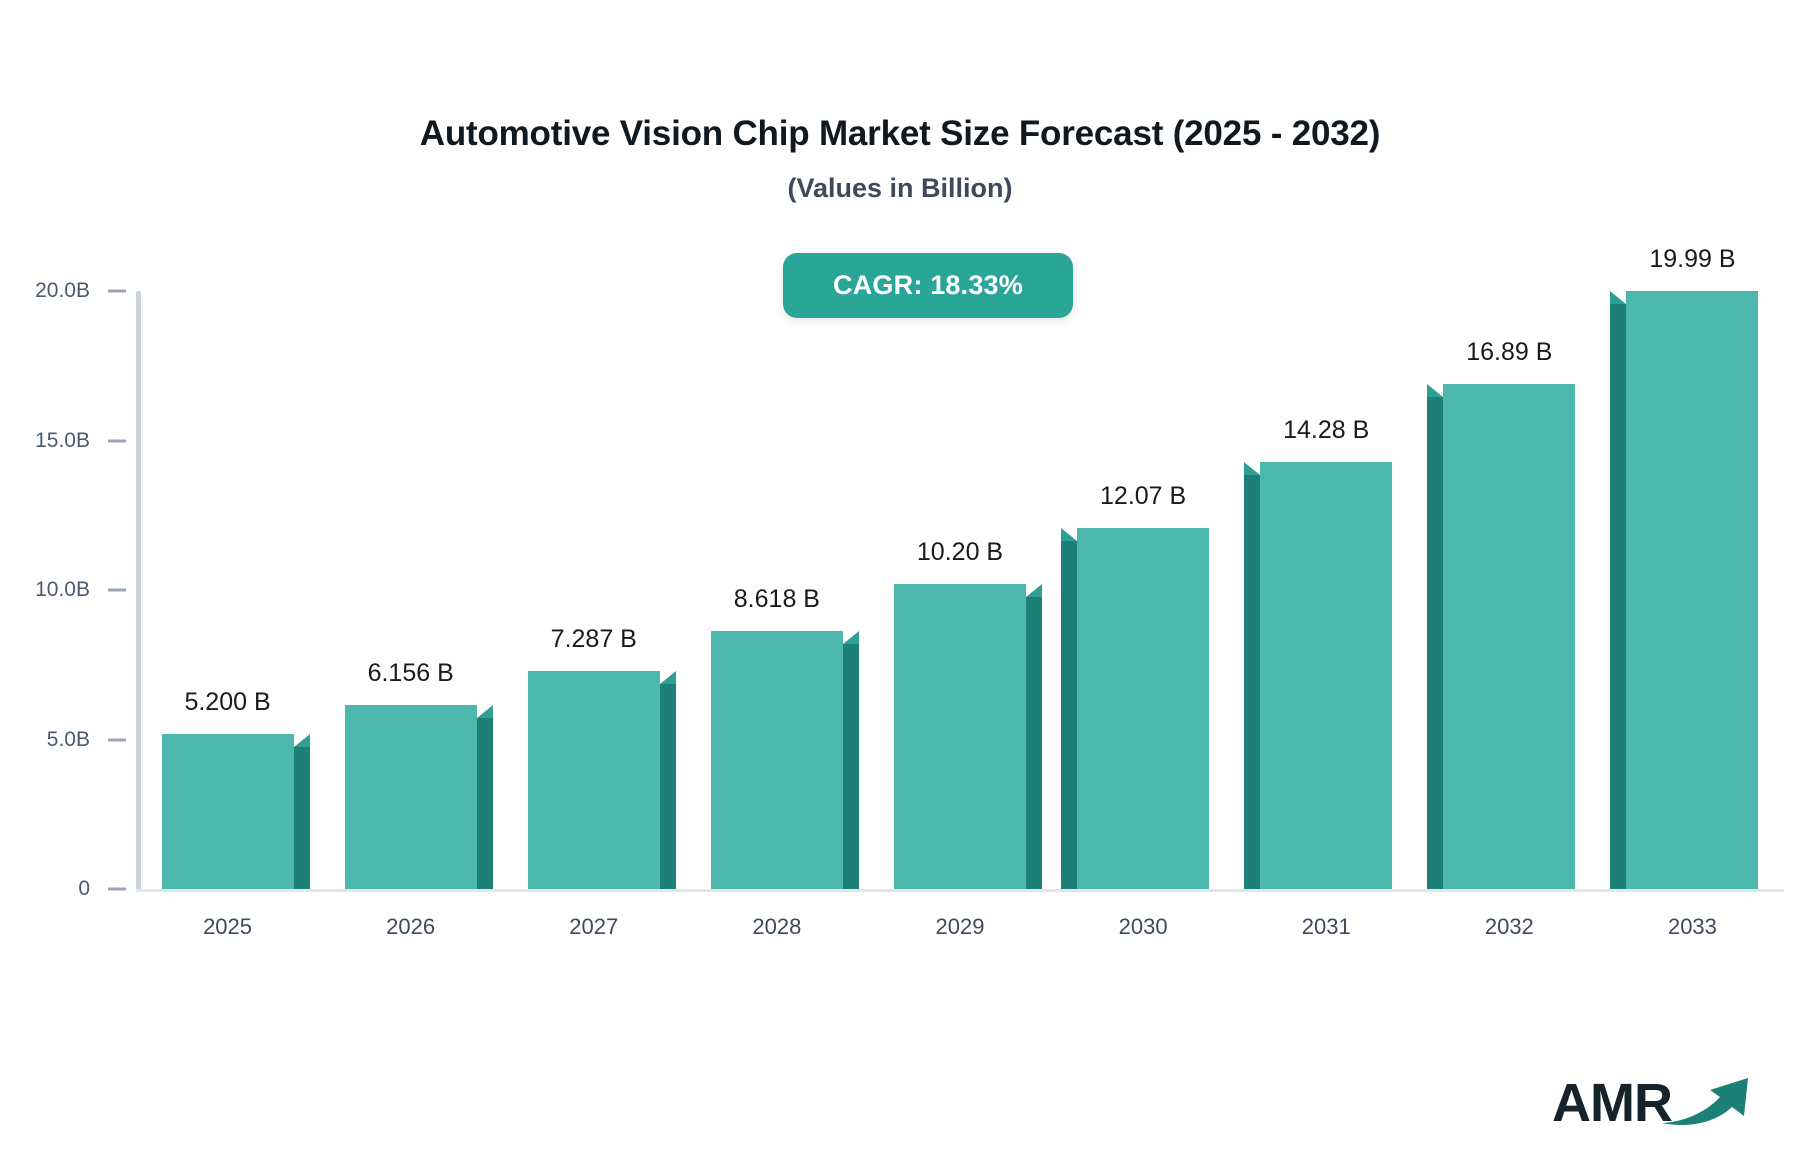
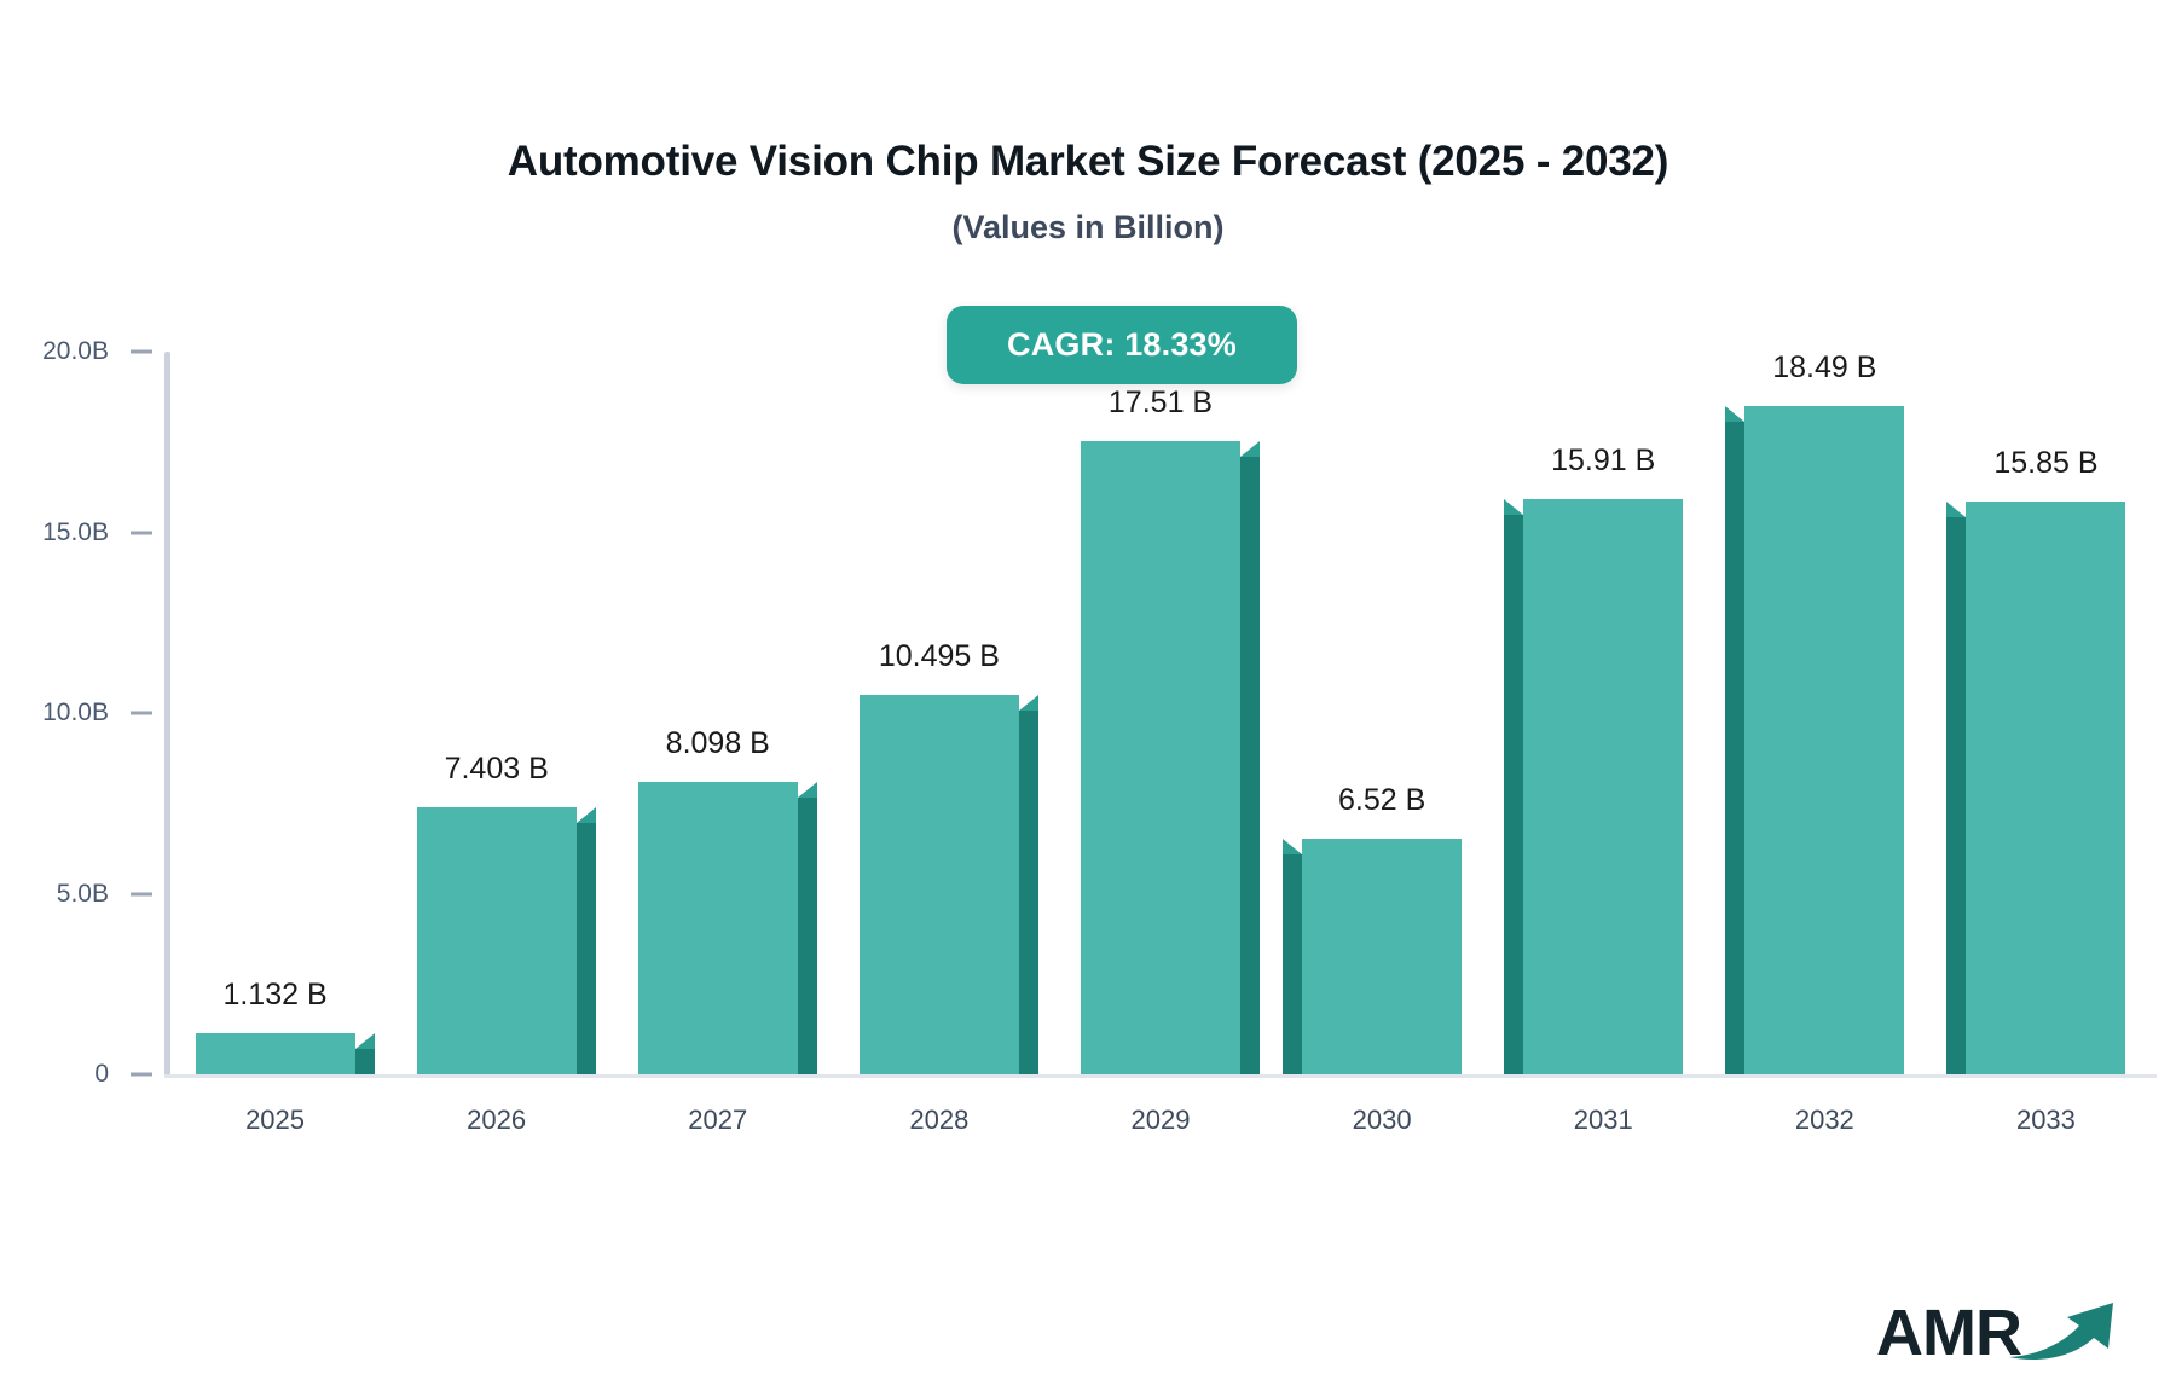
2025: 5.200 -> 1.132
2026: 6.156 -> 7.403
2027: 7.287 -> 8.098
2028: 8.618 -> 10.495
2029: 10.20 -> 17.51
2030: 12.07 -> 6.52
2031: 14.28 -> 15.91
2032: 16.89 -> 18.49
2033: 19.99 -> 15.85
